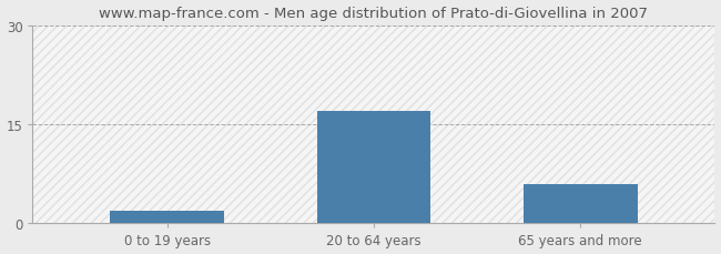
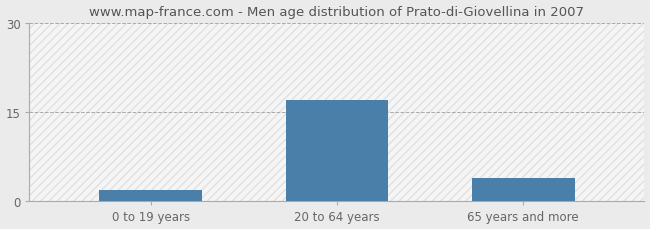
65 years and more: 6 -> 4
